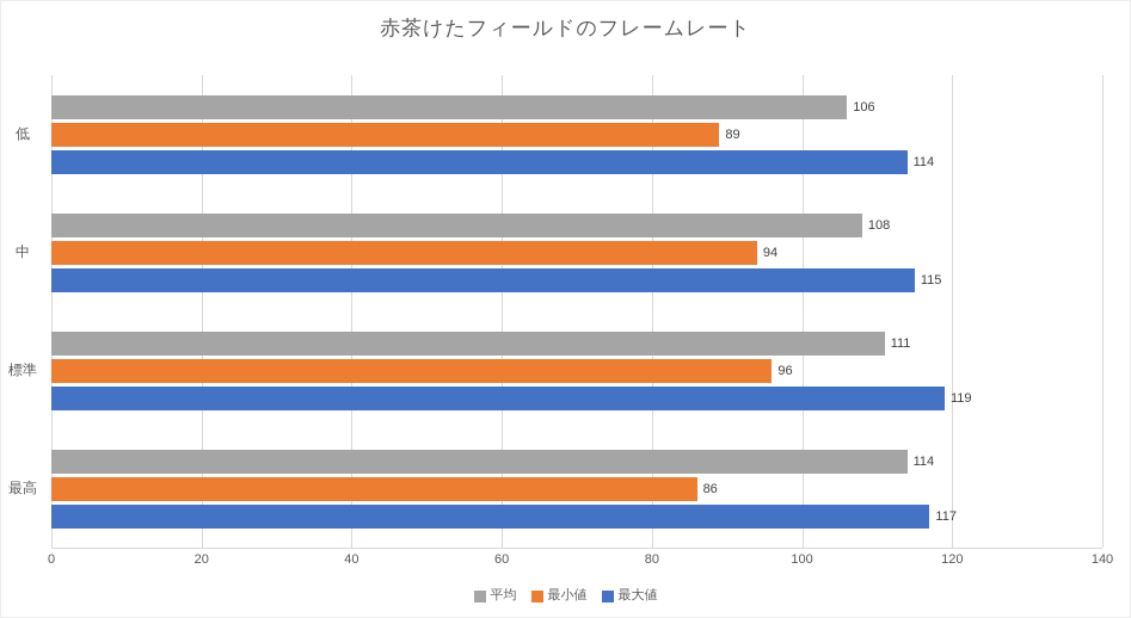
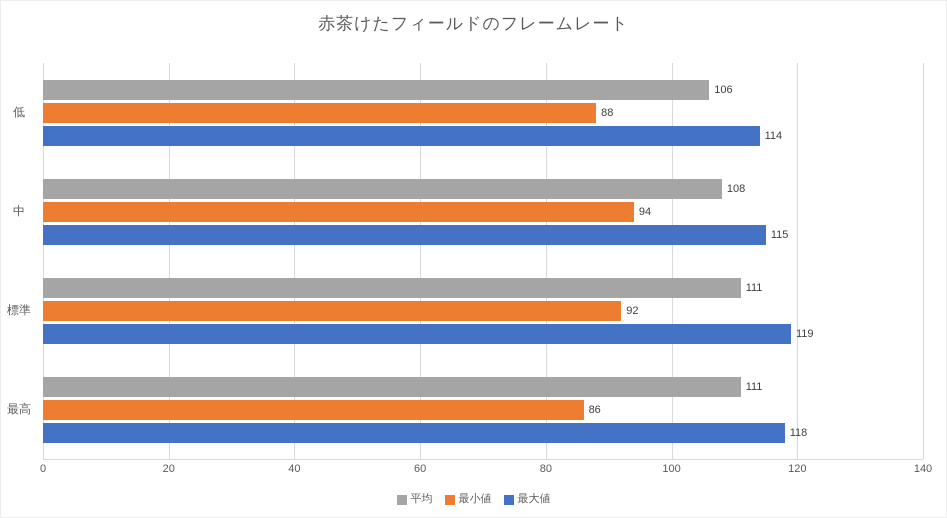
最小値/低: 89 -> 88
最小値/標準: 96 -> 92
平均/最高: 114 -> 111
最大値/最高: 117 -> 118
